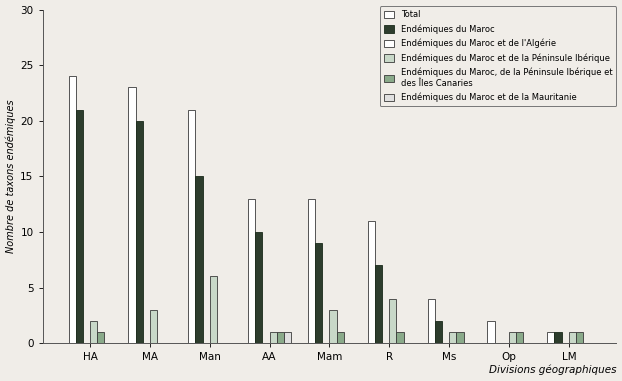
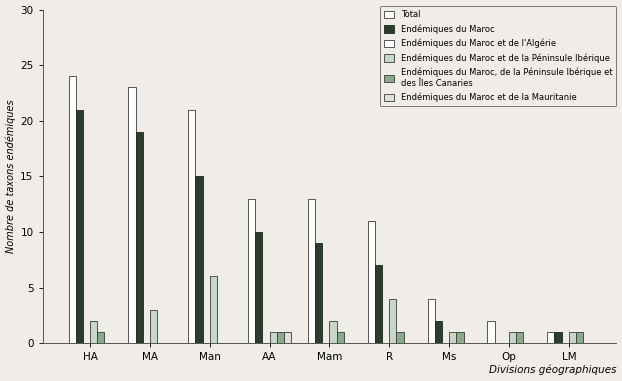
Endémiques du Maroc/MA: 20 -> 19
Endémiques du Maroc et de la Péninsule Ibérique/Mam: 3 -> 2
